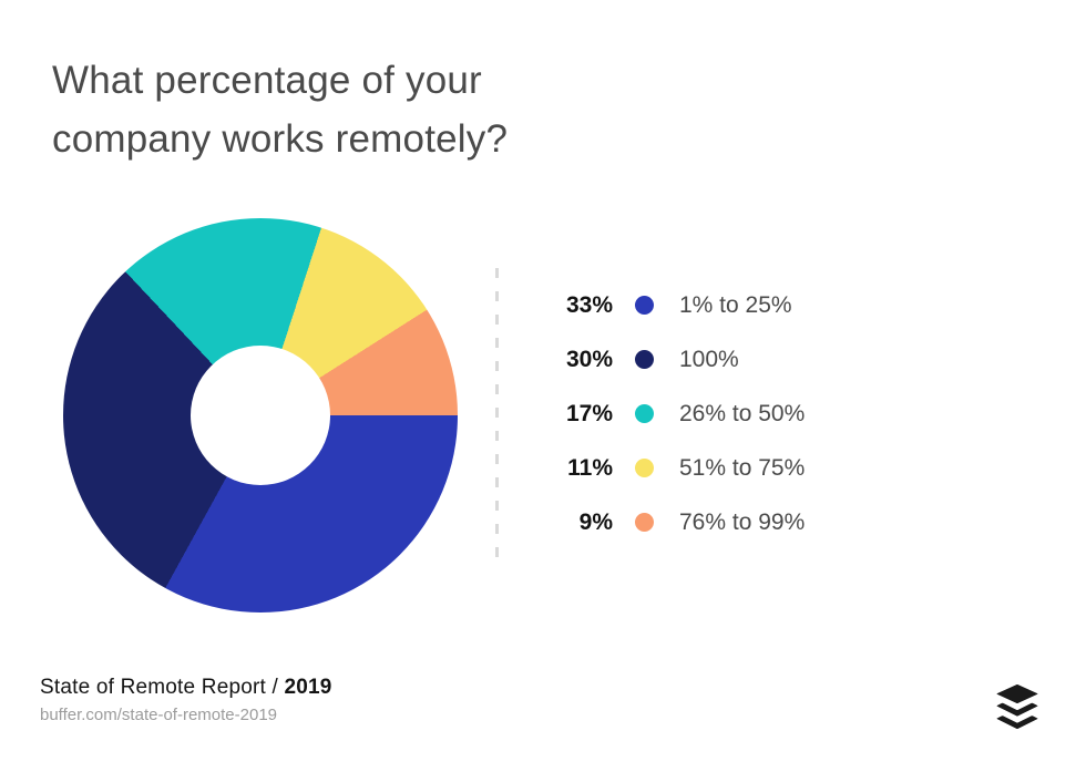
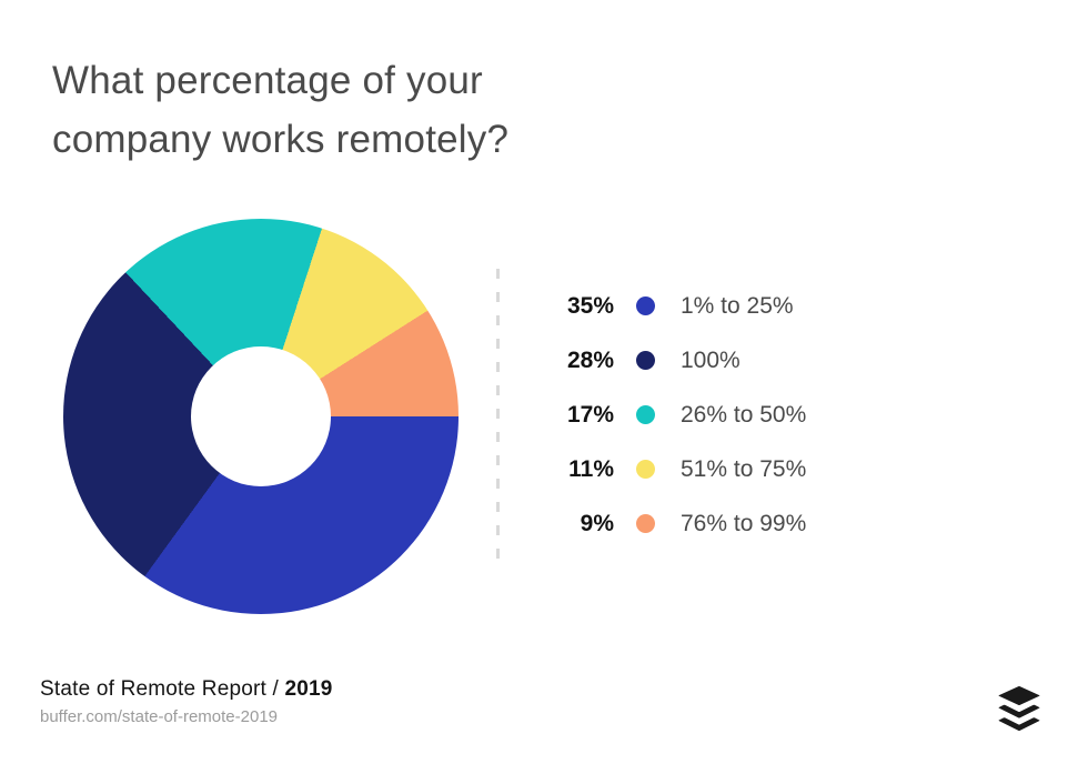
1% to 25%: 33% -> 35%
100%: 30% -> 28%
